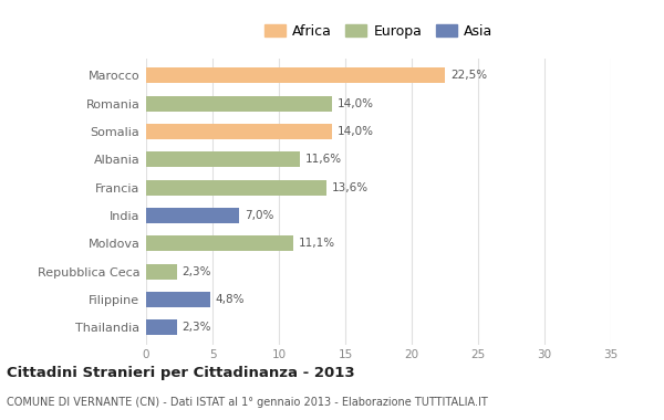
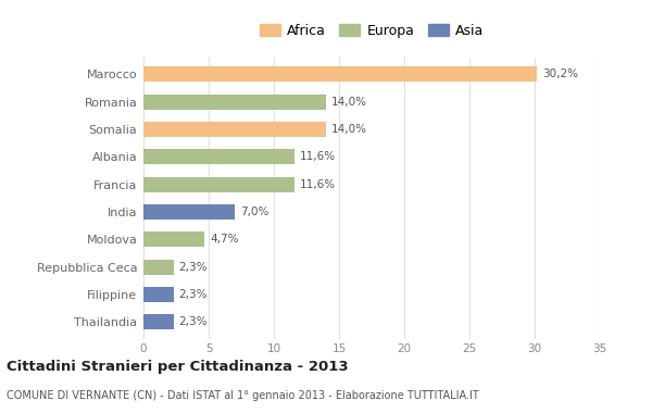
Marocco: 22,5% -> 30,2%
Francia: 13,6% -> 11,6%
Moldova: 11,1% -> 4,7%
Filippine: 4,8% -> 2,3%
